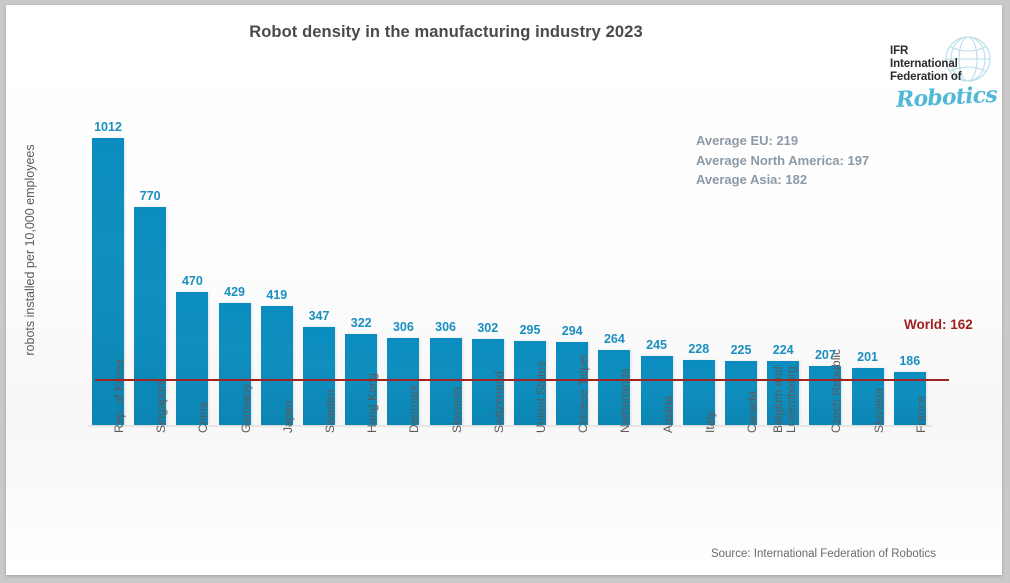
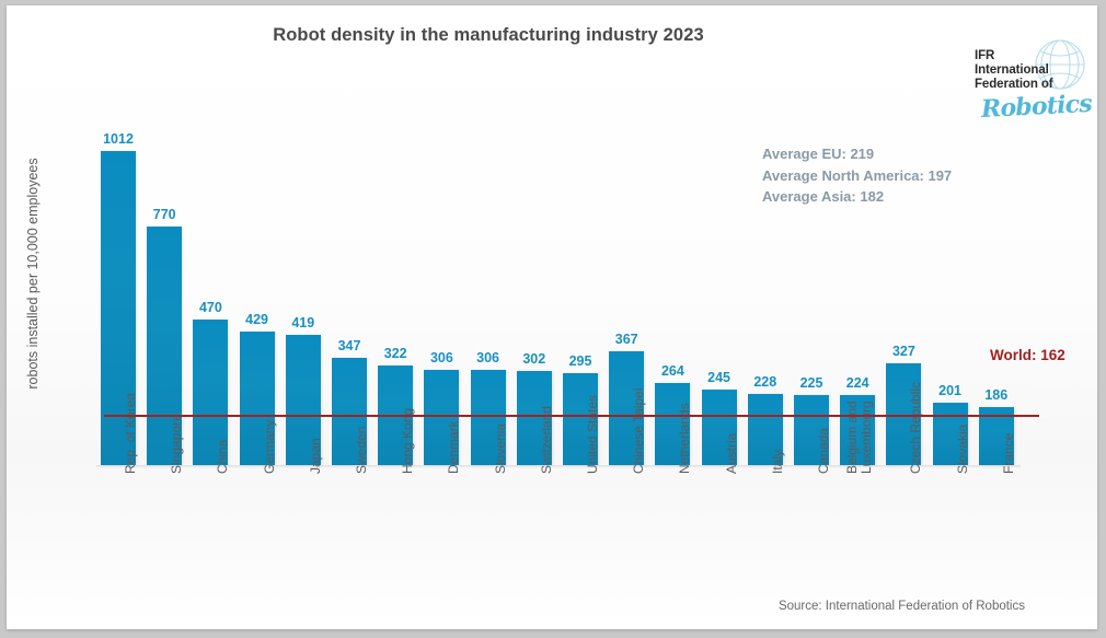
Chinese Taipei: 294 -> 367
Czech Republic: 207 -> 327
